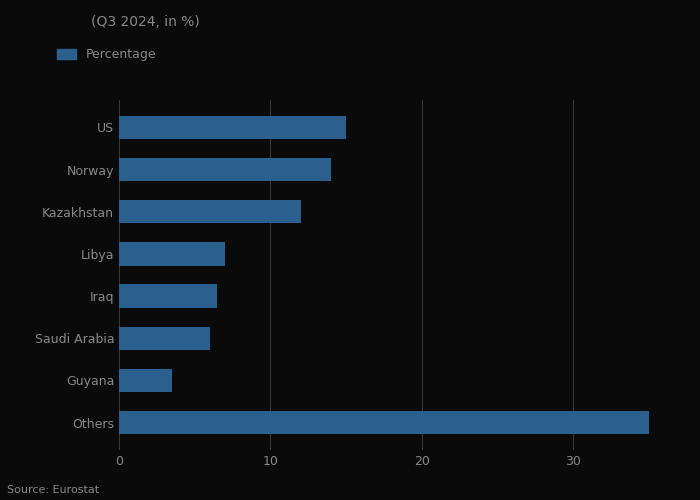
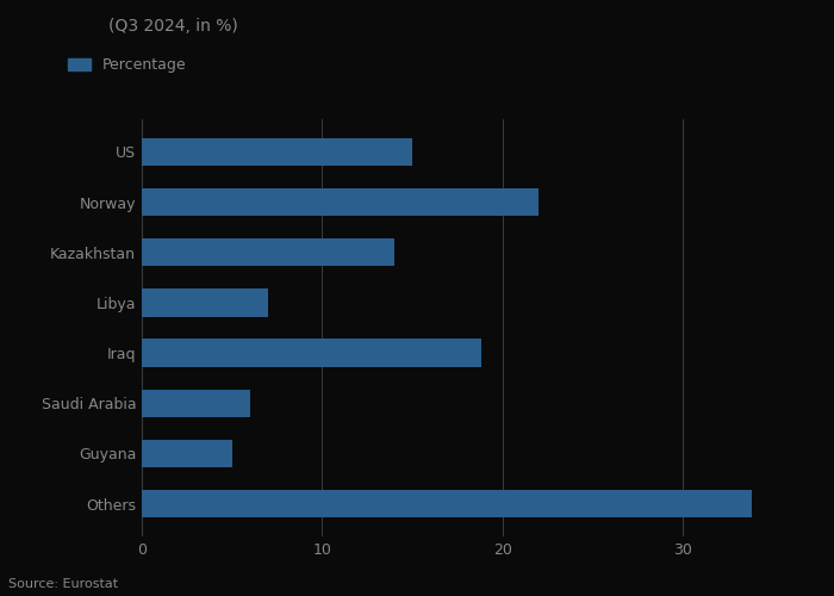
Norway: 14.0 -> 22.0
Kazakhstan: 12.0 -> 14.0
Iraq: 6.5 -> 18.8
Guyana: 3.5 -> 5.0
Others: 35.0 -> 33.8
